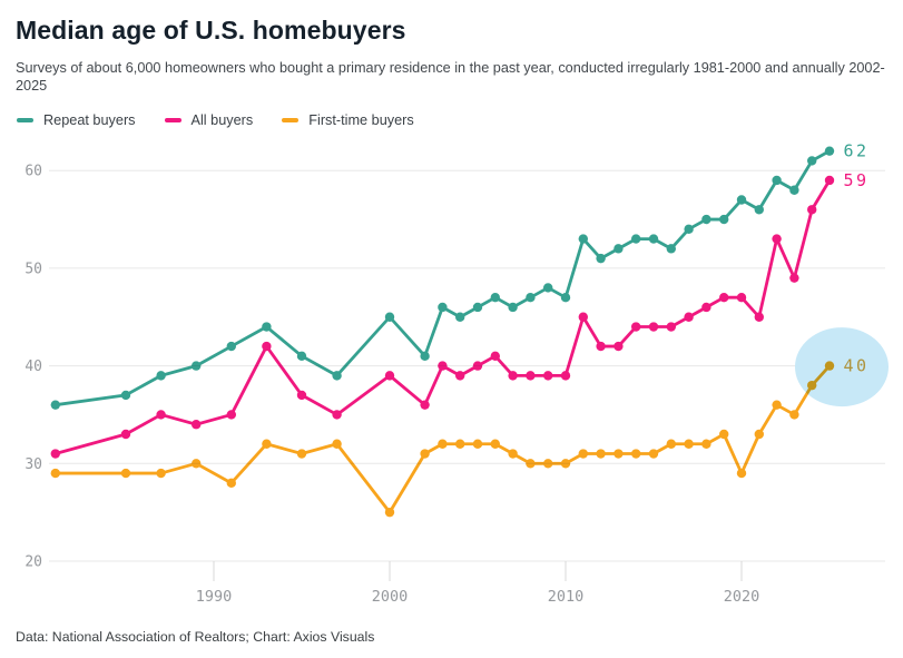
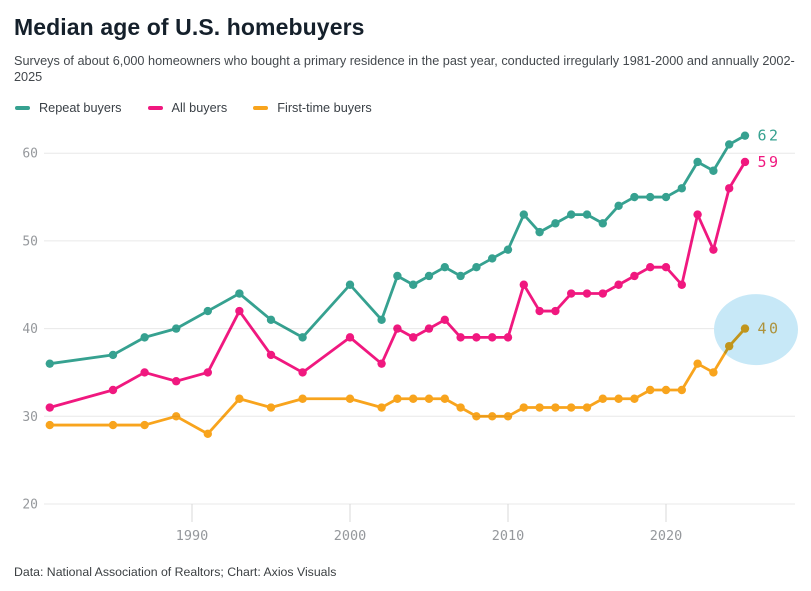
First-time buyers/2000: 25 -> 32
Repeat buyers/2010: 47 -> 49
Repeat buyers/2020: 57 -> 55
First-time buyers/2020: 29 -> 33
